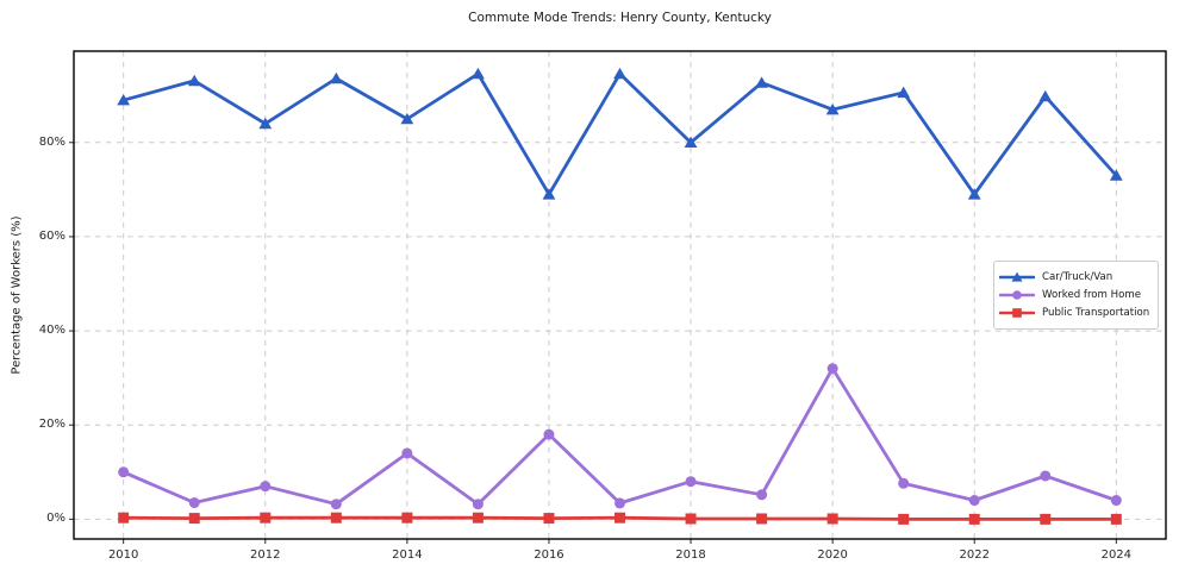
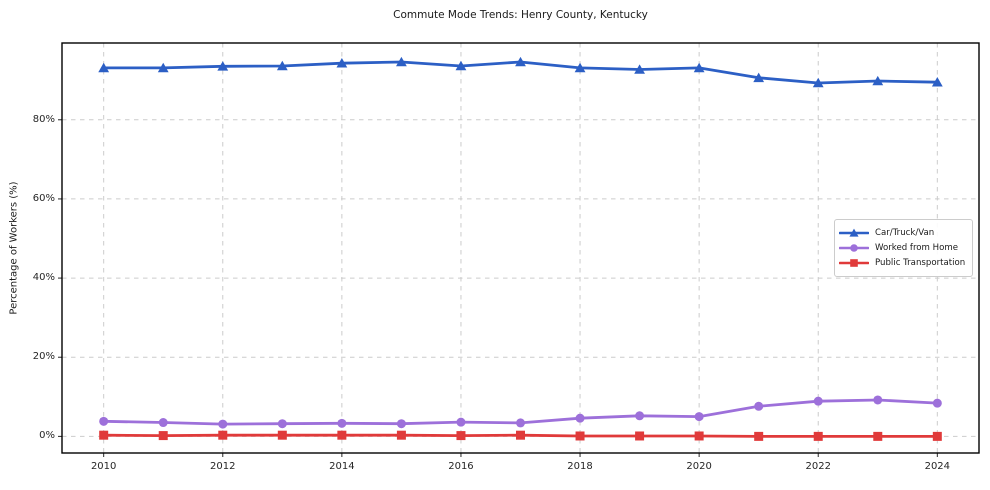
Car/Truck/Van/2010: 89% -> 93%
Worked from Home/2010: 10% -> 4%
Car/Truck/Van/2012: 84% -> 94%
Worked from Home/2012: 7% -> 3%
Car/Truck/Van/2014: 85% -> 94%
Worked from Home/2014: 14% -> 3%
Car/Truck/Van/2016: 69% -> 94%
Worked from Home/2016: 18% -> 4%
Car/Truck/Van/2018: 80% -> 93%
Worked from Home/2018: 8% -> 5%
Car/Truck/Van/2020: 87% -> 93%
Worked from Home/2020: 32% -> 5%
Car/Truck/Van/2022: 69% -> 89%
Worked from Home/2022: 4% -> 9%
Car/Truck/Van/2024: 73% -> 90%
Worked from Home/2024: 4% -> 8%
